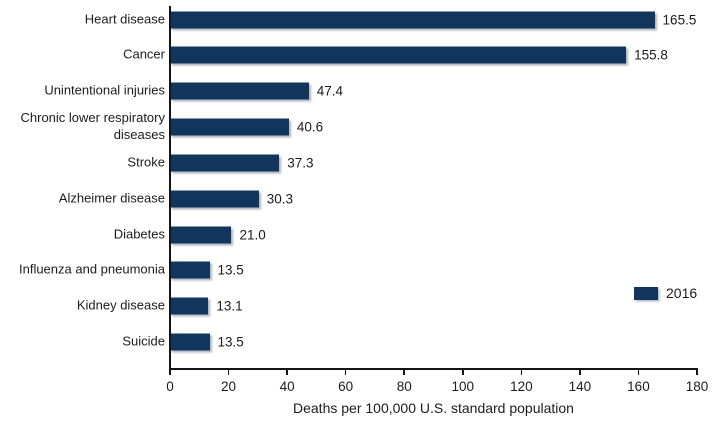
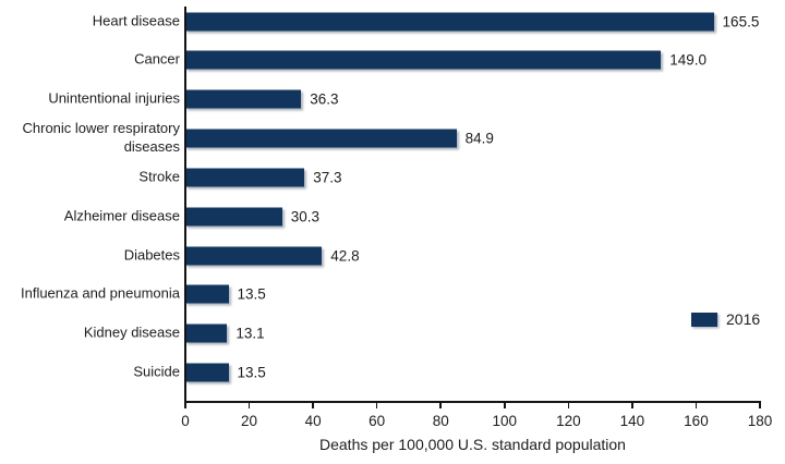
Cancer: 155.8 -> 149.0
Unintentional injuries: 47.4 -> 36.3
Chronic lower respiratory diseases: 40.6 -> 84.9
Diabetes: 21.0 -> 42.8
